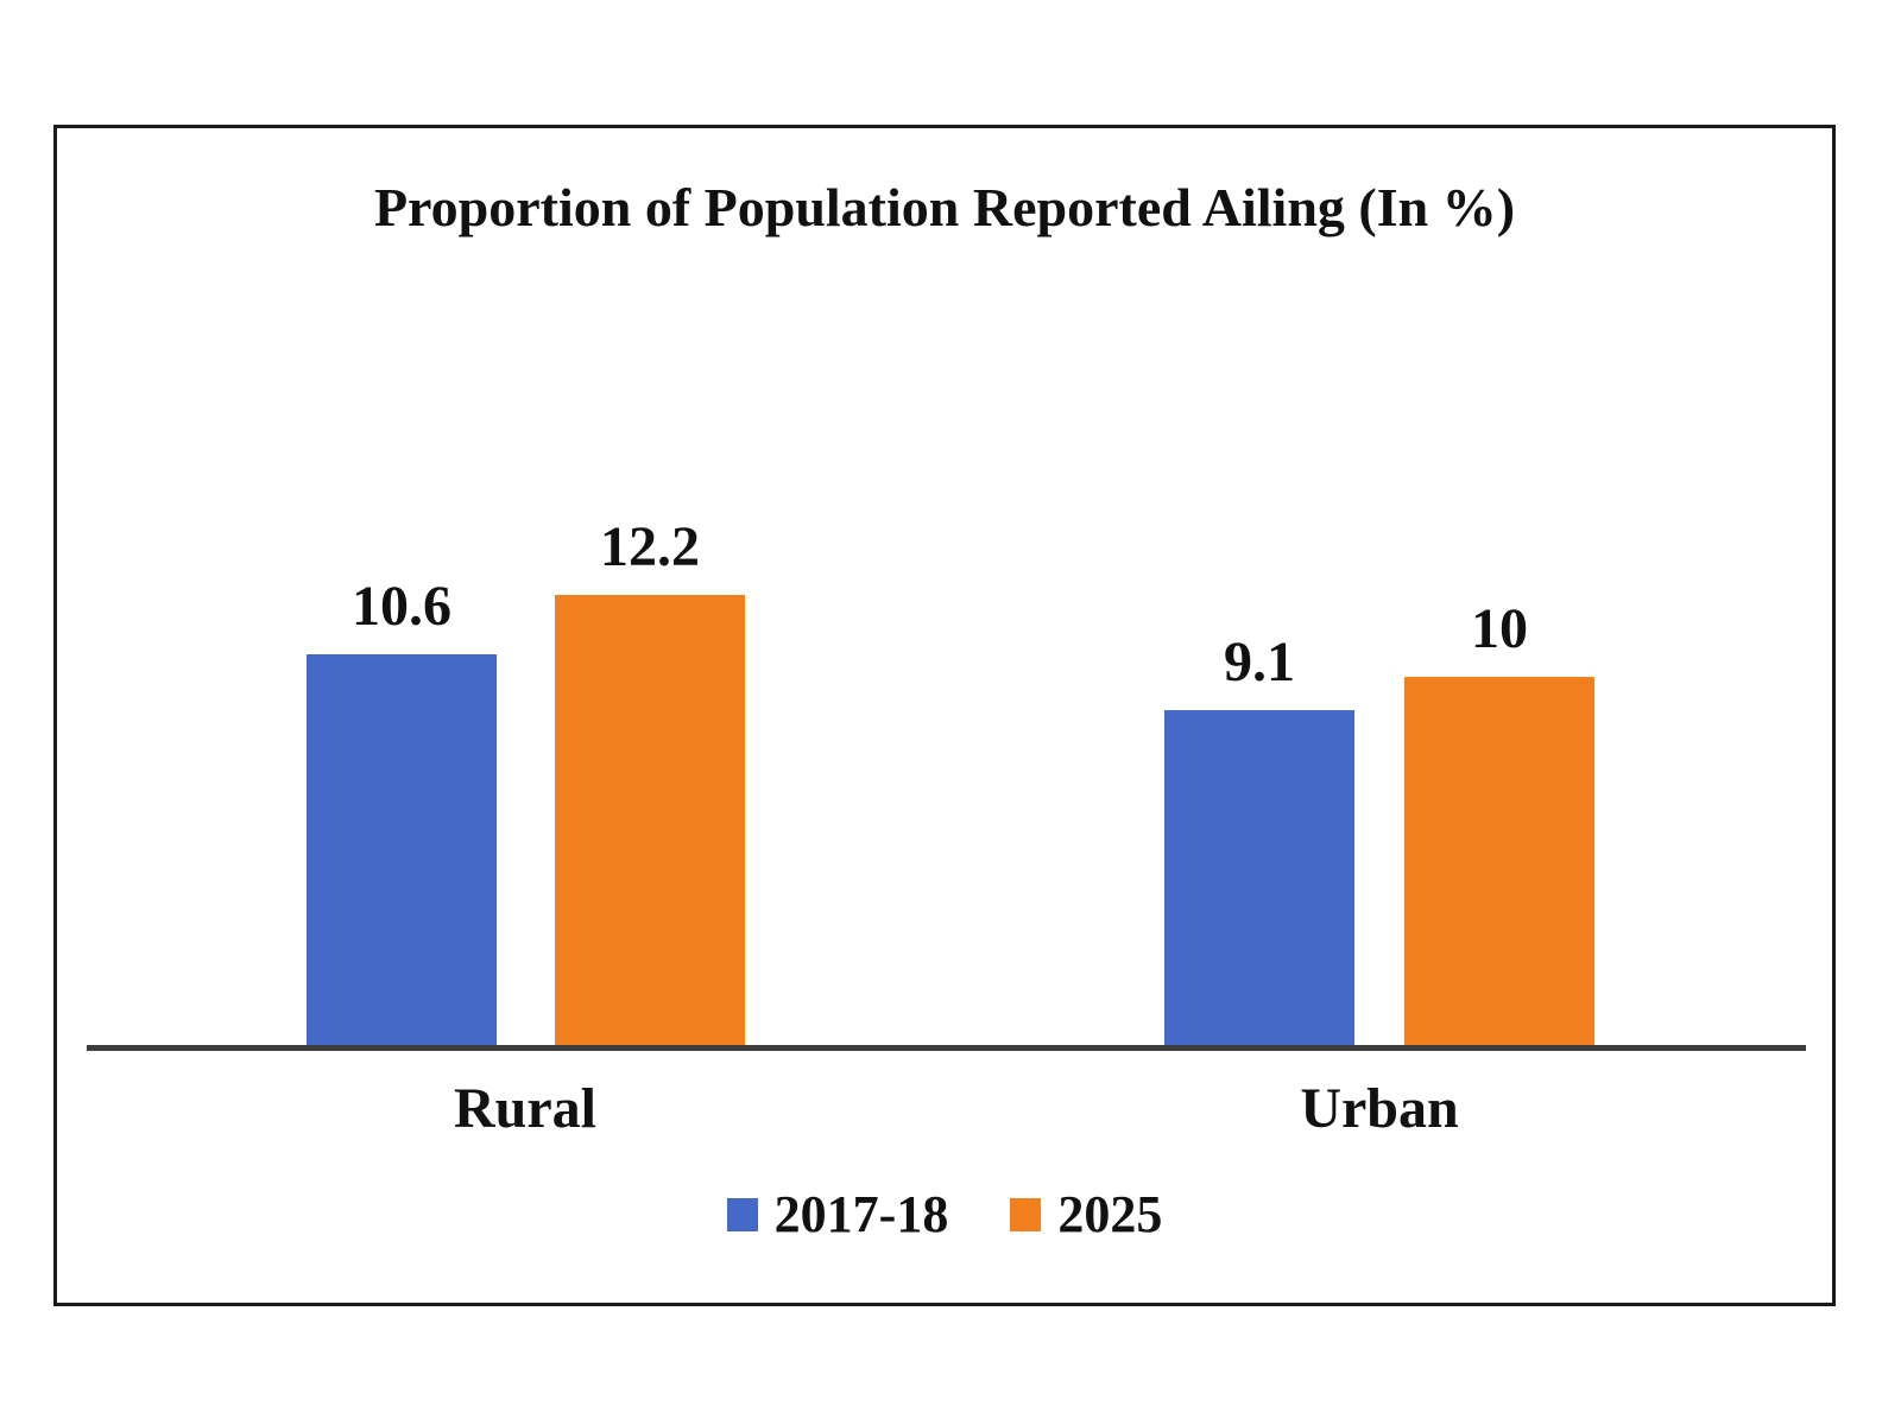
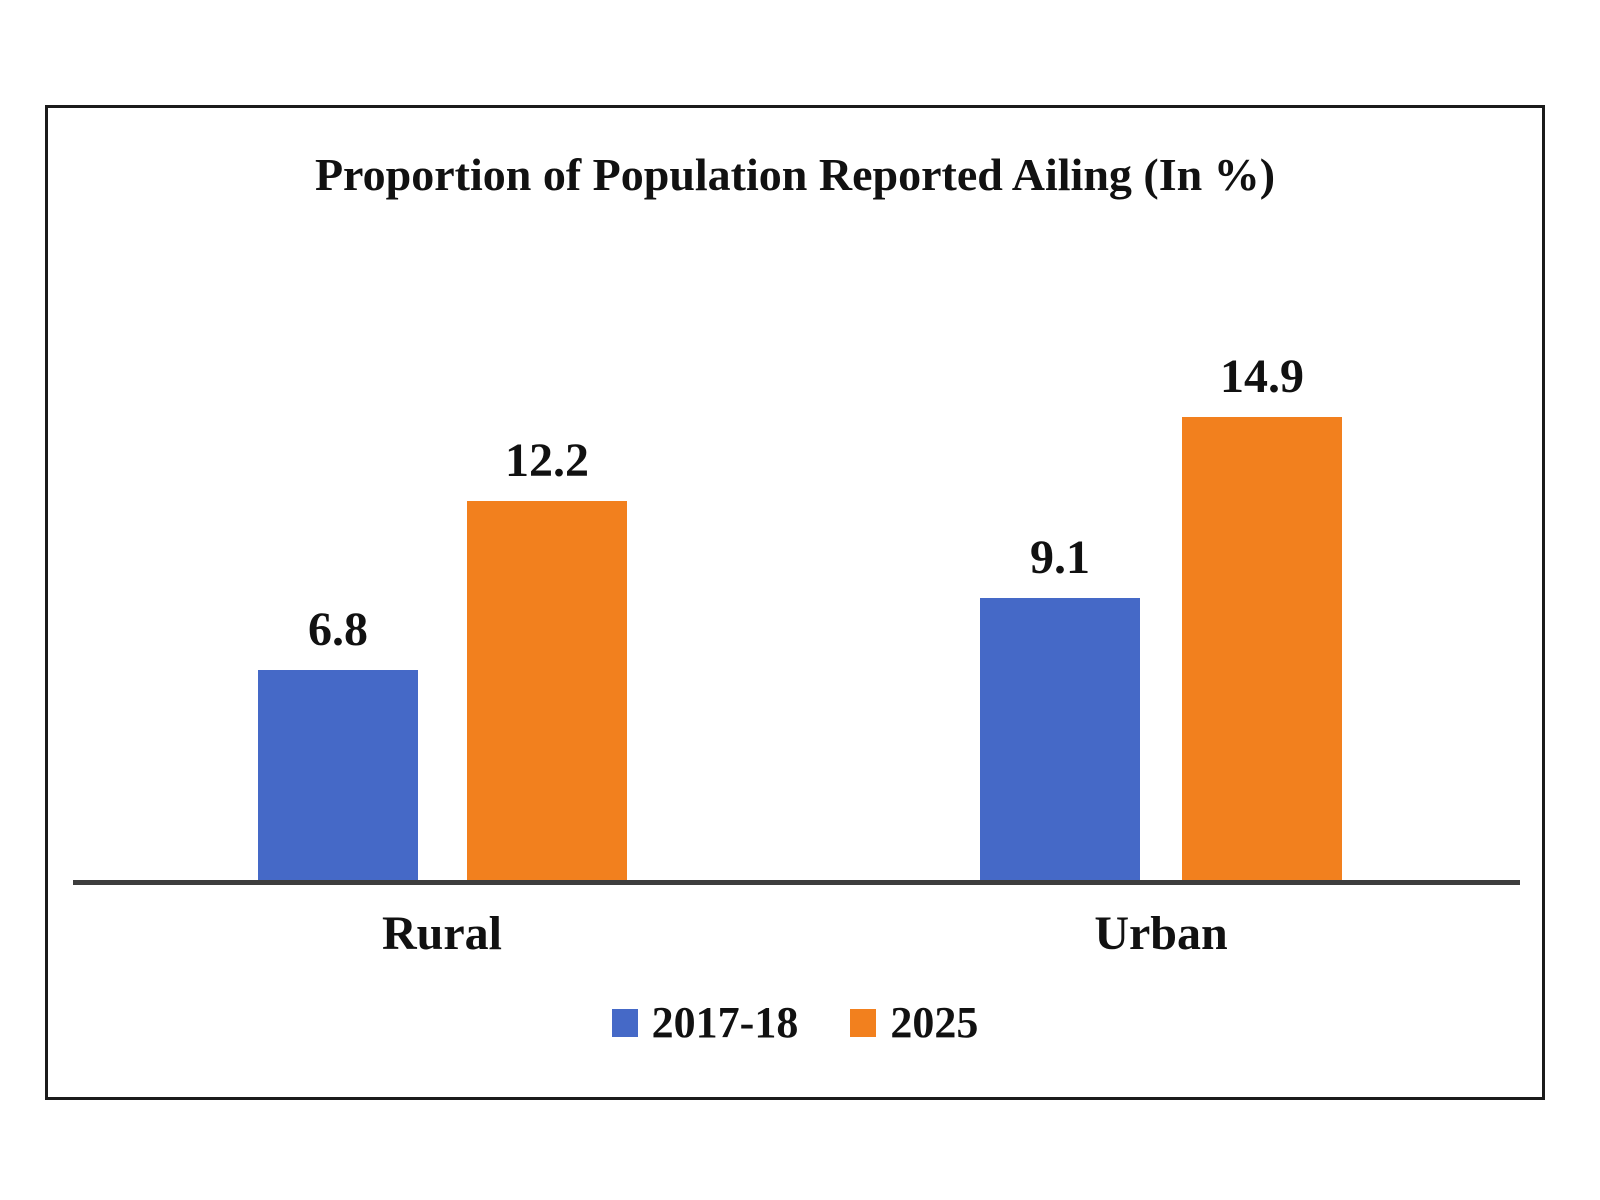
2017-18/Rural: 10.6 -> 6.8
2025/Urban: 10 -> 14.9
